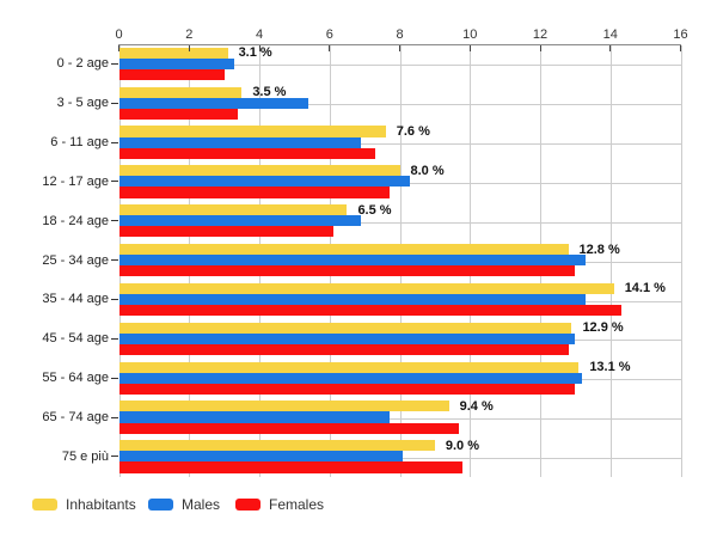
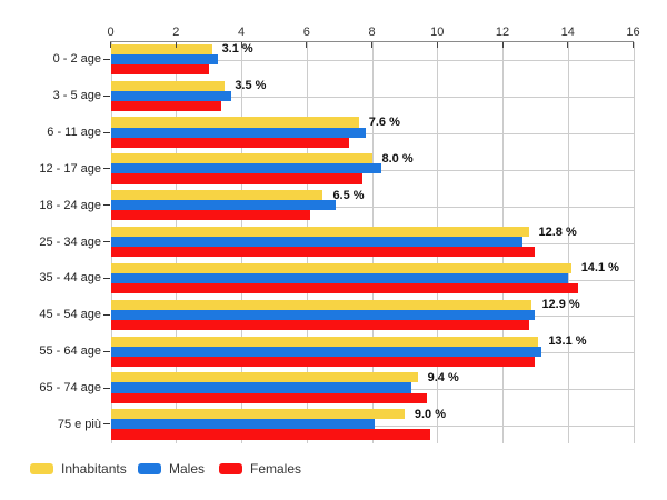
Males/3 - 5 age: 5.4 -> 3.7
Males/6 - 11 age: 6.9 -> 7.8
Males/25 - 34 age: 13.3 -> 12.6
Males/35 - 44 age: 13.3 -> 14.0
Males/65 - 74 age: 7.7 -> 9.2
